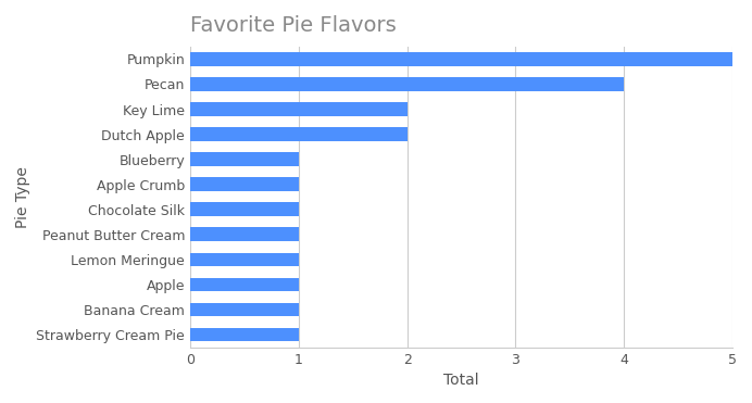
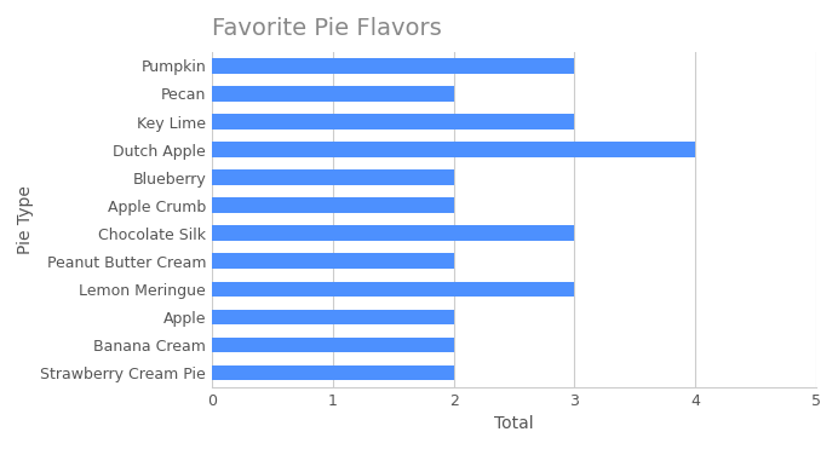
Pumpkin: 5 -> 3
Pecan: 4 -> 2
Key Lime: 2 -> 3
Dutch Apple: 2 -> 4
Blueberry: 1 -> 2
Apple Crumb: 1 -> 2
Chocolate Silk: 1 -> 3
Peanut Butter Cream: 1 -> 2
Lemon Meringue: 1 -> 3
Apple: 1 -> 2
Banana Cream: 1 -> 2
Strawberry Cream Pie: 1 -> 2
